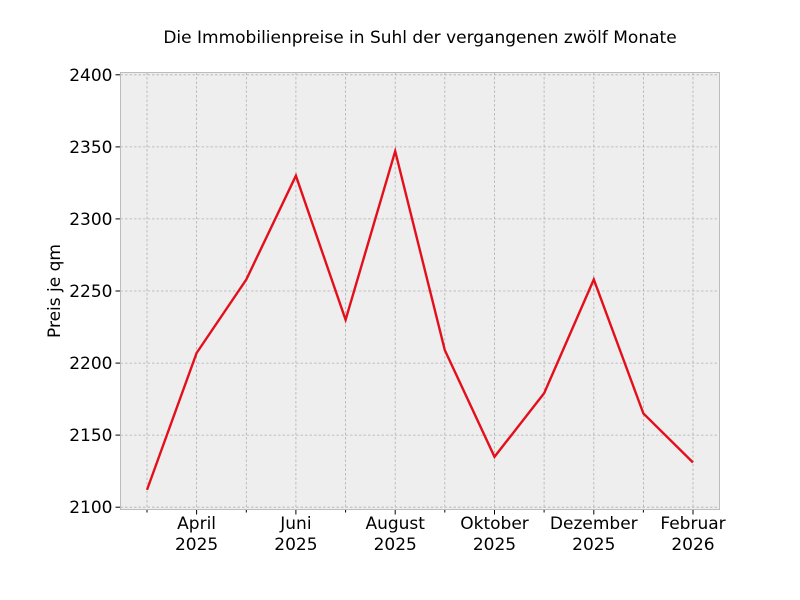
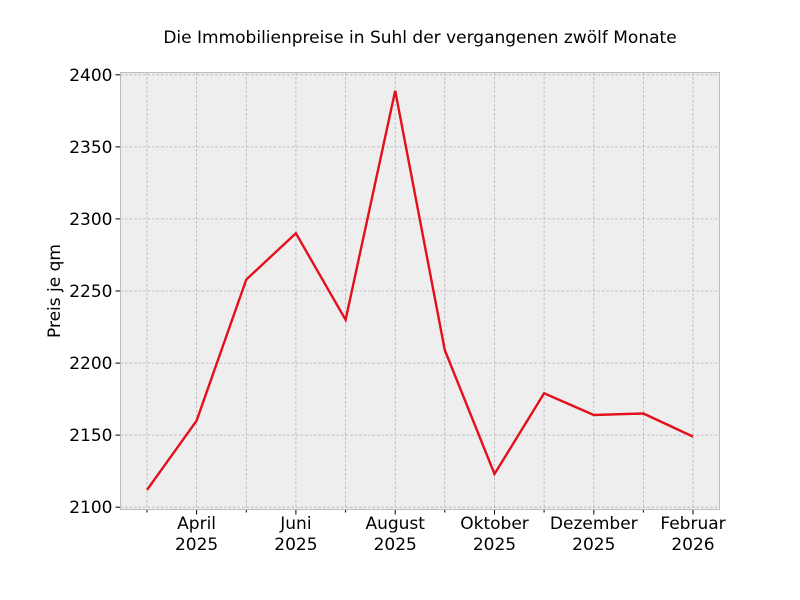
April 2025: 2207 -> 2160
Juni 2025: 2330 -> 2290
August 2025: 2347 -> 2389
Oktober 2025: 2135 -> 2123
Dezember 2025: 2258 -> 2164
Februar 2026: 2131 -> 2149
